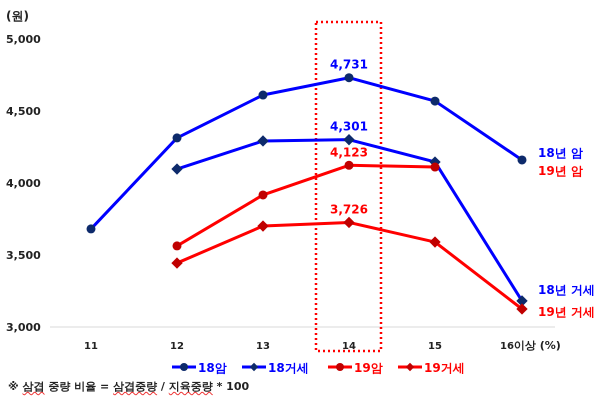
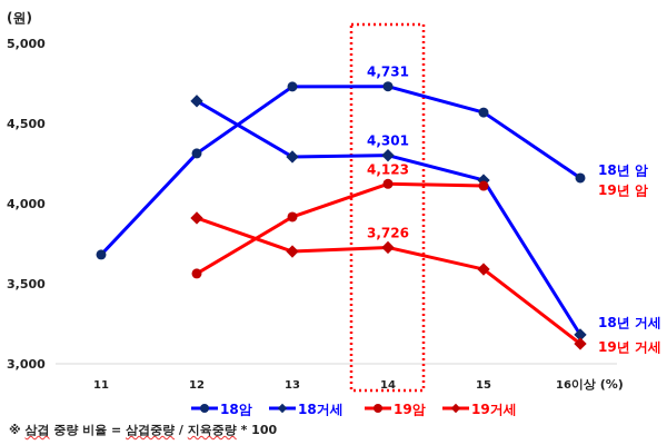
18거세/12: 4100 -> 4640
19거세/12: 3440 -> 3910
18암/13: 4610 -> 4730
